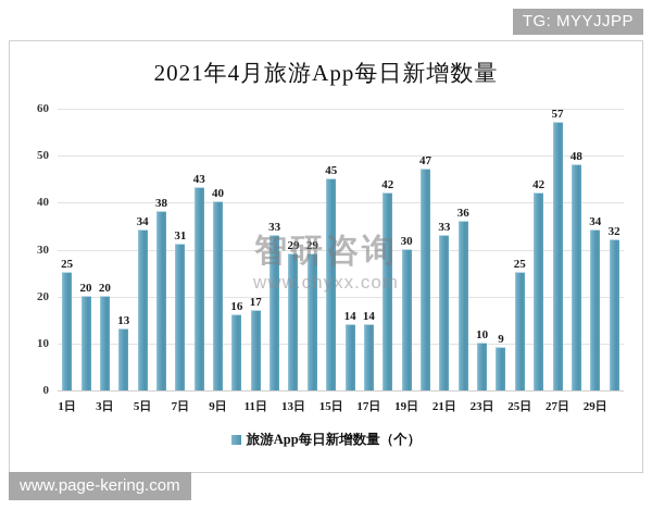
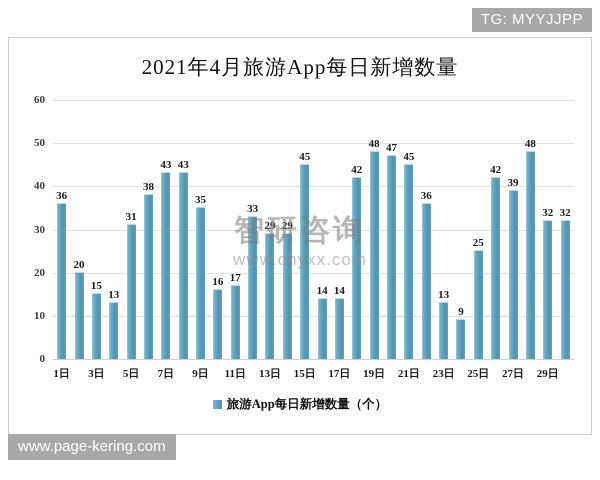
1日: 25 -> 36
3日: 20 -> 15
5日: 34 -> 31
7日: 31 -> 43
9日: 40 -> 35
19日: 30 -> 48
21日: 33 -> 45
23日: 10 -> 13
27日: 57 -> 39
29日: 34 -> 32
